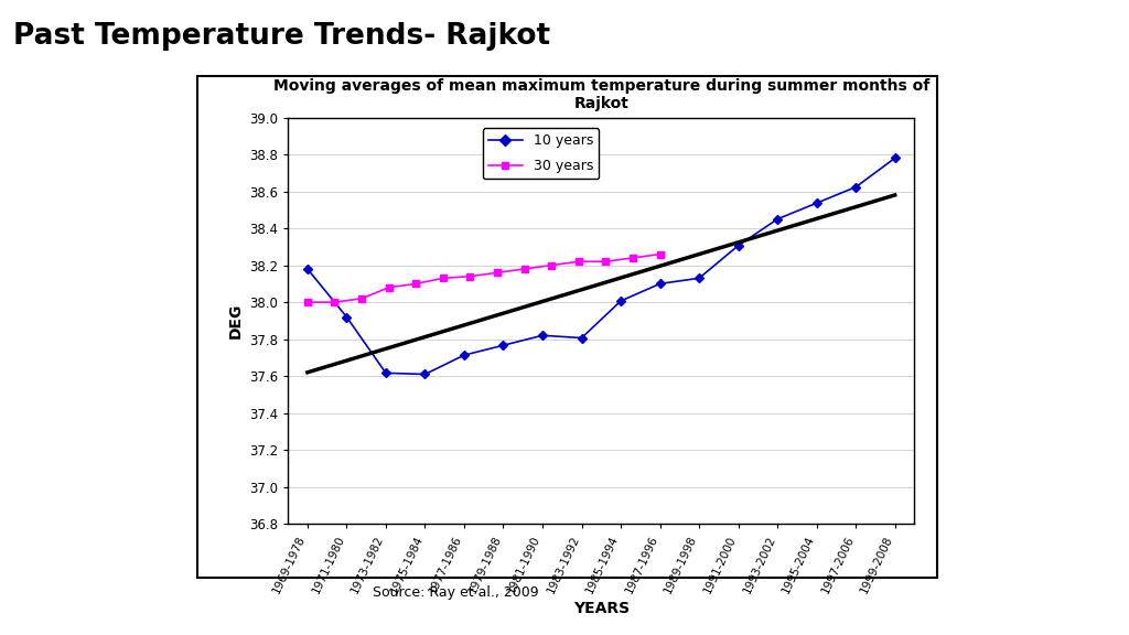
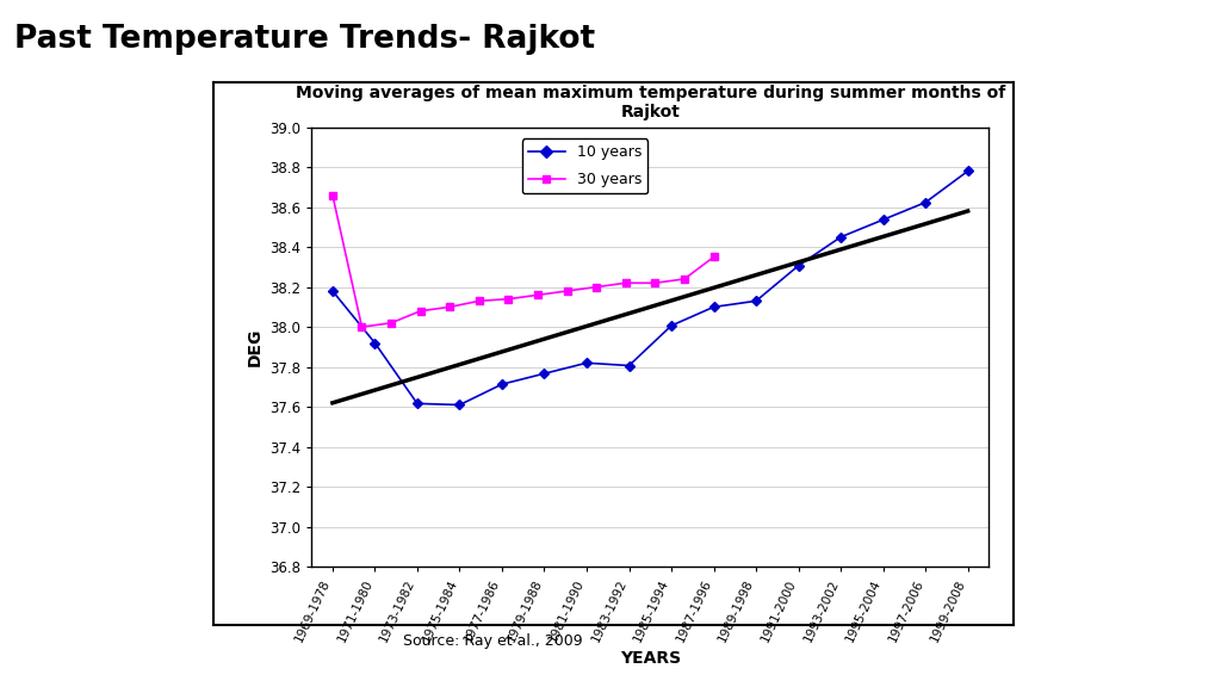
30 years/1969-1978: 38.00 -> 38.66
30 years/1987-1996: 38.26 -> 38.35
